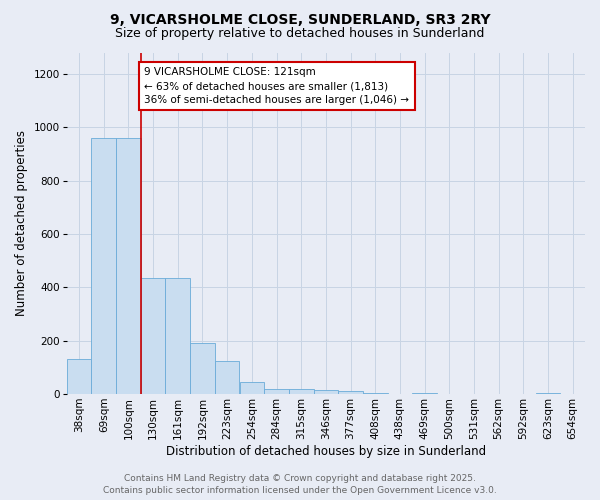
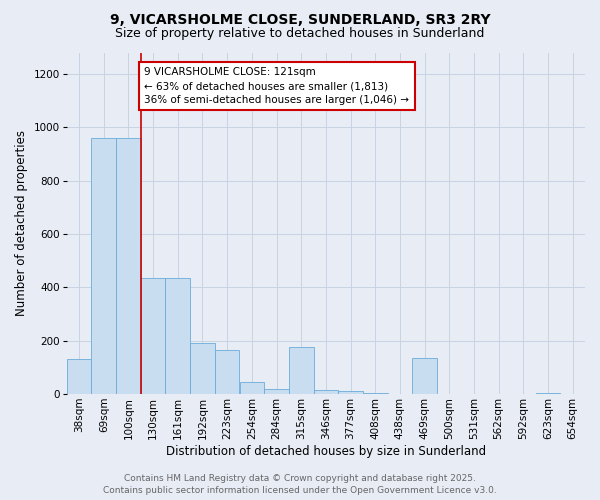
223sqm: 125 -> 165
315sqm: 18 -> 175
469sqm: 5 -> 135
